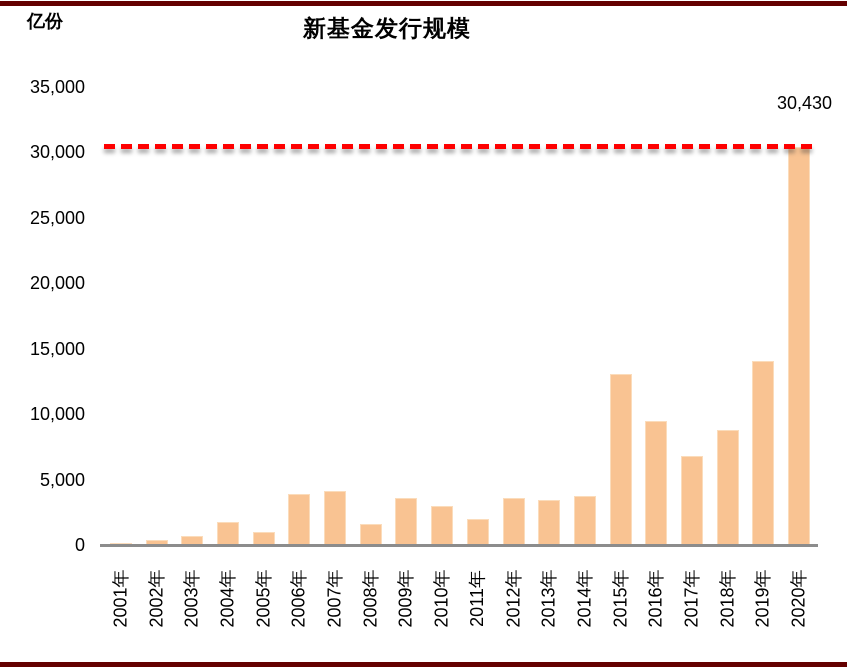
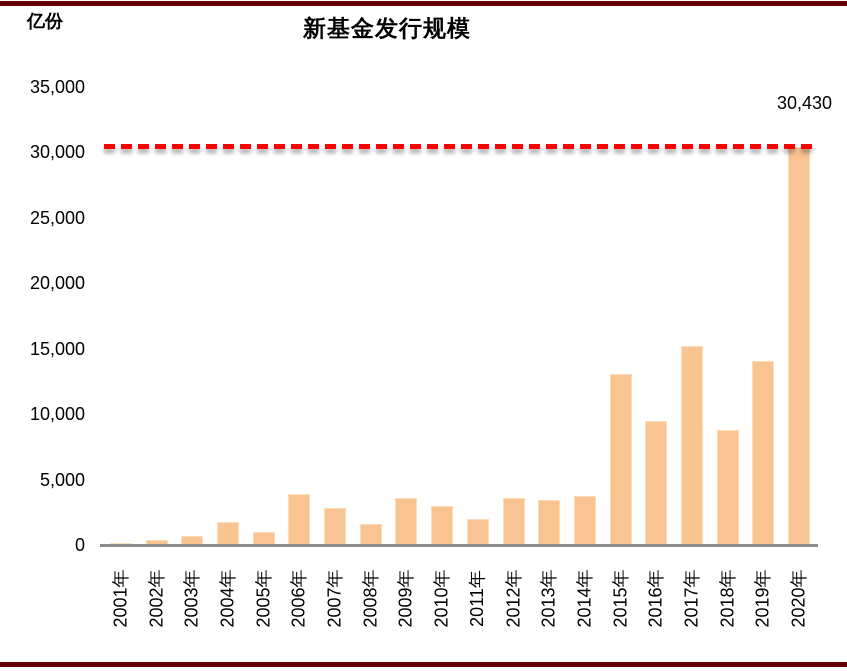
2007年: 4100 -> 2800
2017年: 6800 -> 15200
